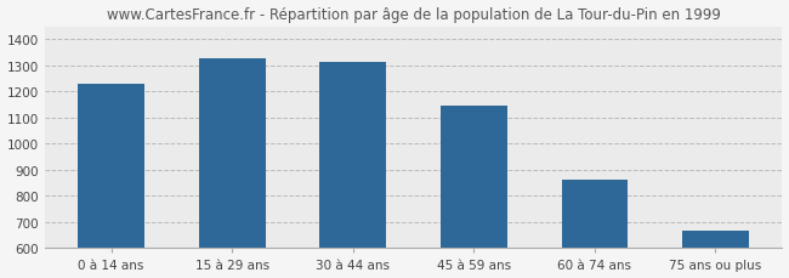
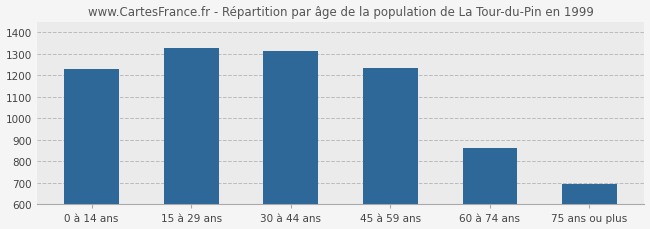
45 à 59 ans: 1145 -> 1235
75 ans ou plus: 665 -> 695
